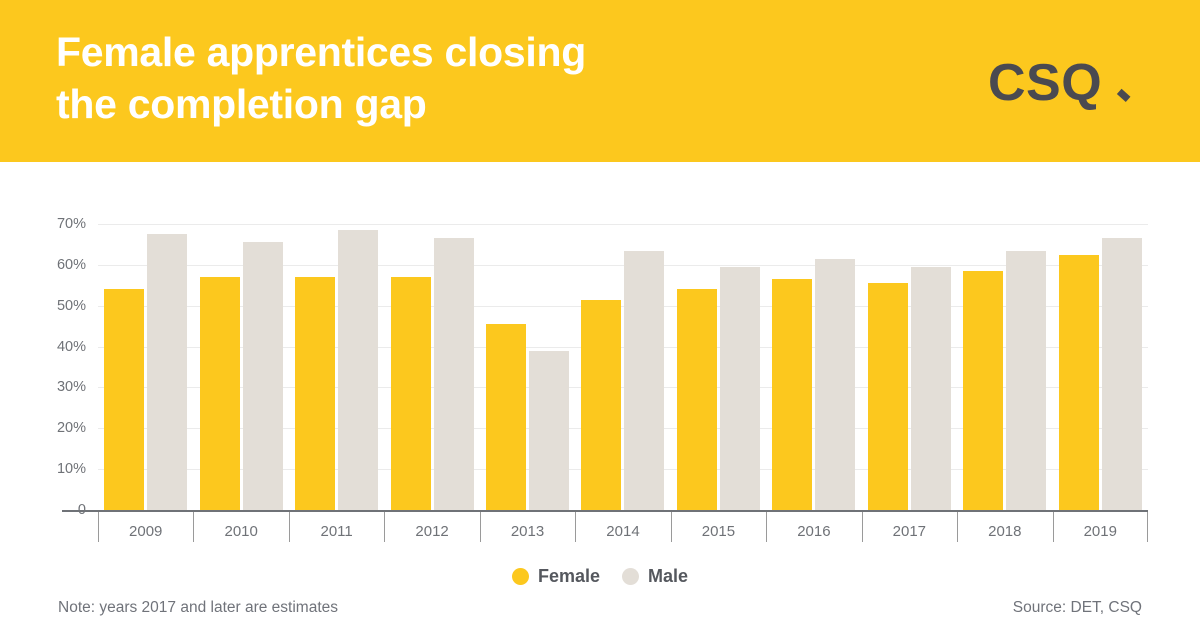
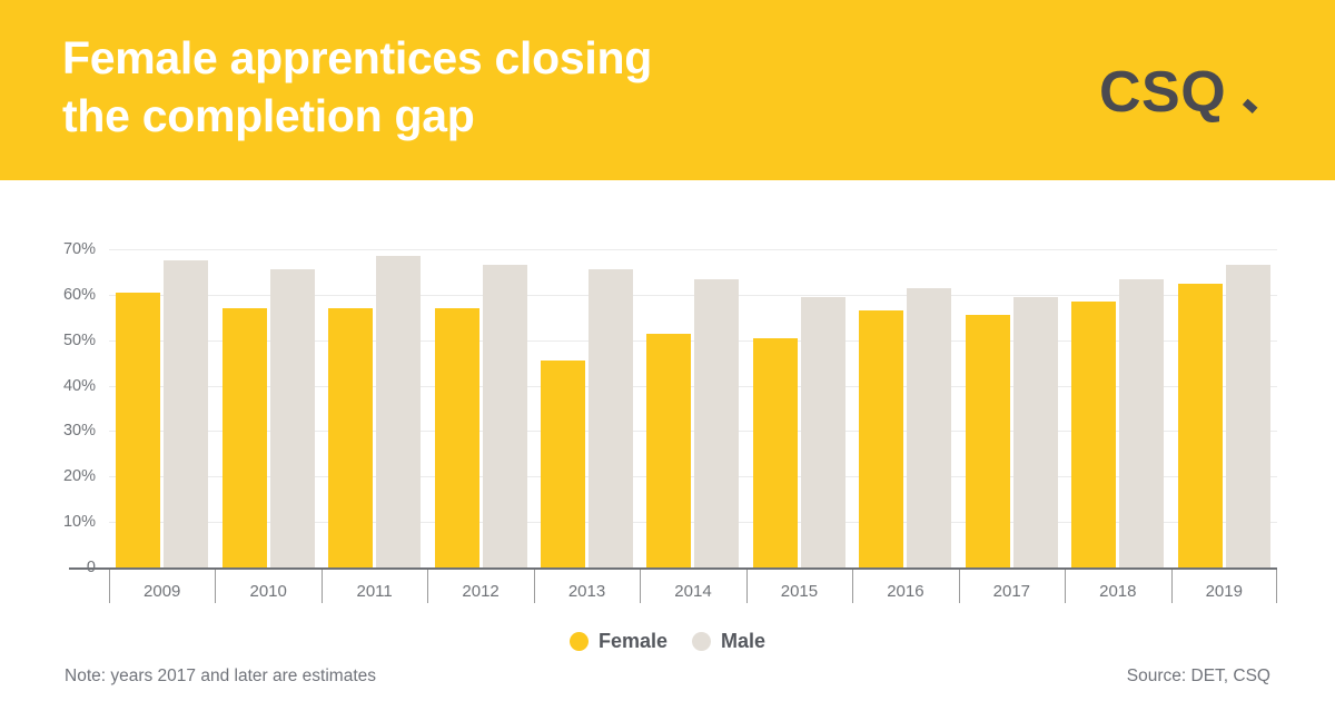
Female/2009: 54% -> 60%
Male/2013: 39% -> 66%
Female/2015: 54% -> 50%
